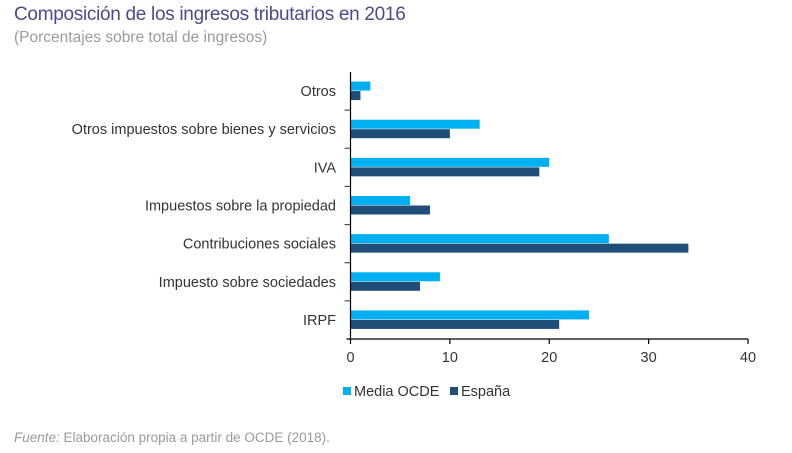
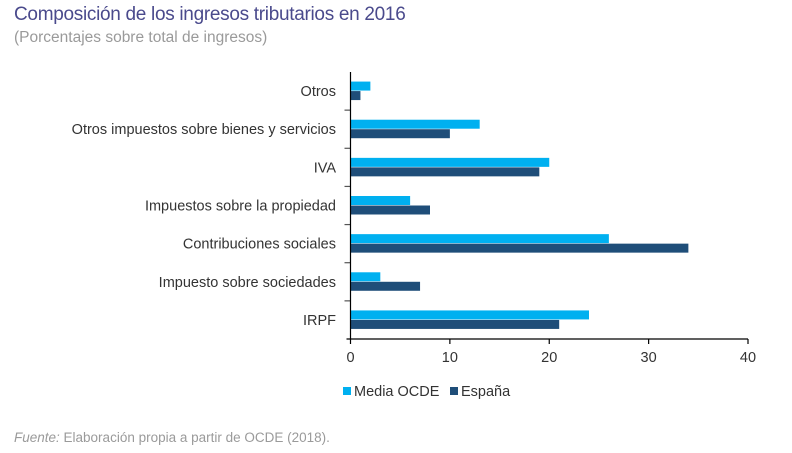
Media OCDE/Impuesto sobre sociedades: 9 -> 3
